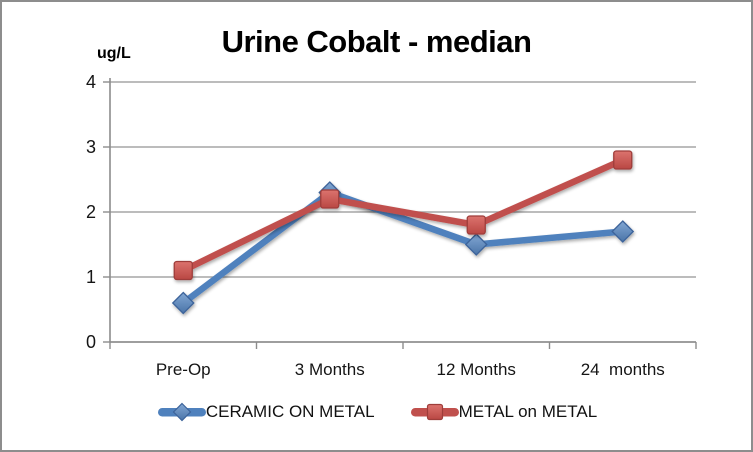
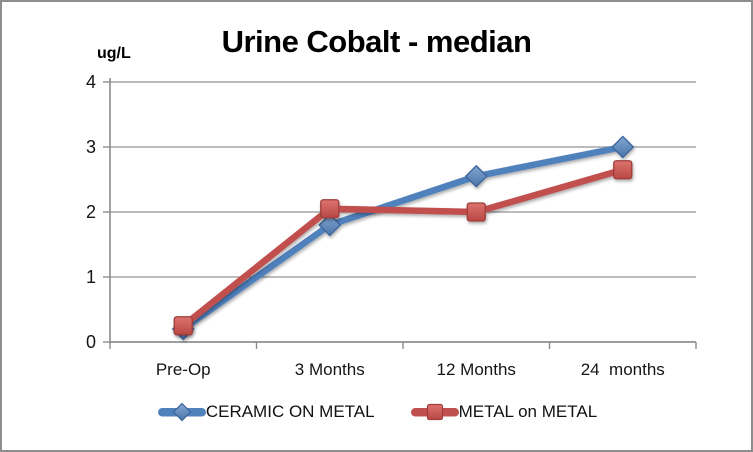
CERAMIC ON METAL/Pre-Op: 0.6 -> 0.2
METAL on METAL/Pre-Op: 1.1 -> 0.2
CERAMIC ON METAL/3 Months: 2.3 -> 1.8
METAL on METAL/3 Months: 2.2 -> 2.0
CERAMIC ON METAL/12 Months: 1.5 -> 2.5
METAL on METAL/12 Months: 1.8 -> 2.0
CERAMIC ON METAL/24 months: 1.7 -> 3.0
METAL on METAL/24 months: 2.8 -> 2.6
